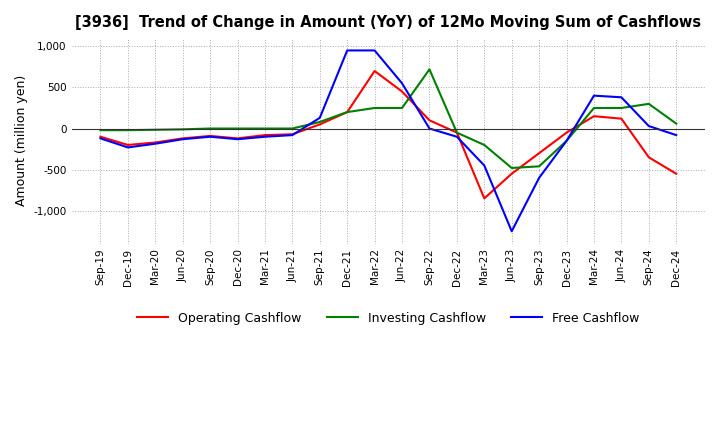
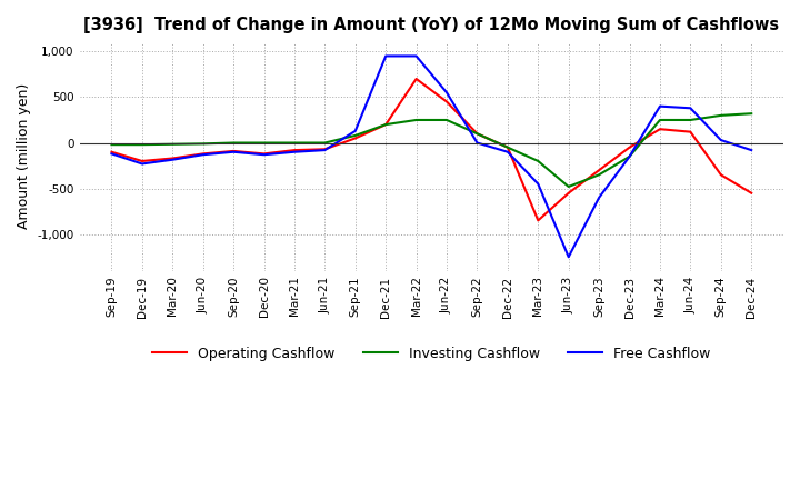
Investing Cashflow/Sep-22: 720 -> 100
Investing Cashflow/Sep-23: -460 -> -350
Investing Cashflow/Dec-24: 60 -> 320
